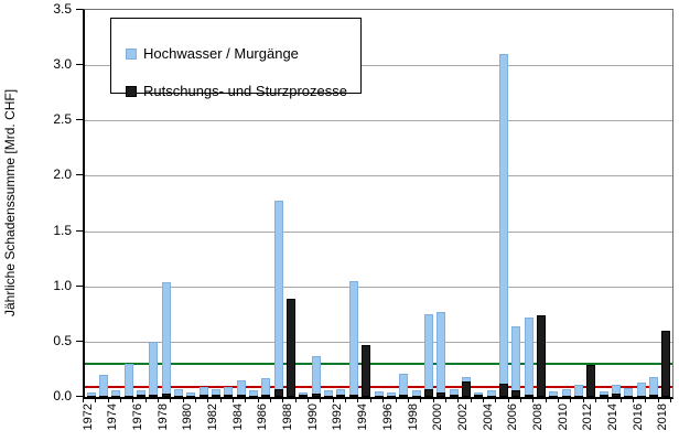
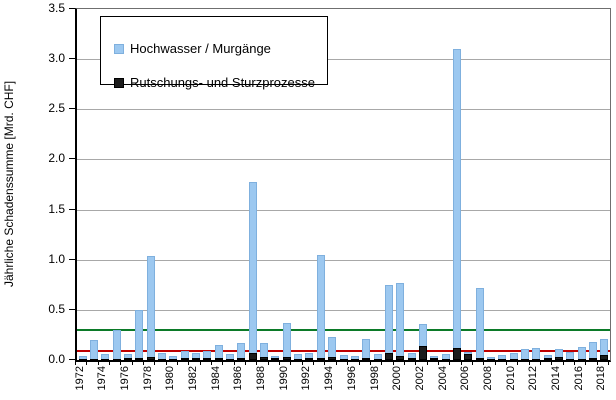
Rutschungs- und Sturzprozesse/1988: 0.89 -> 0.03
Rutschungs- und Sturzprozesse/1994: 0.47 -> 0.03
Hochwasser / Murgänge/2002: 0.18 -> 0.36
Hochwasser / Murgänge/2006: 0.64 -> 0.08
Rutschungs- und Sturzprozesse/2008: 0.74 -> 0.01
Rutschungs- und Sturzprozesse/2012: 0.29 -> 0.01
Hochwasser / Murgänge/2018: 0.33 -> 0.21
Rutschungs- und Sturzprozesse/2018: 0.60 -> 0.05
